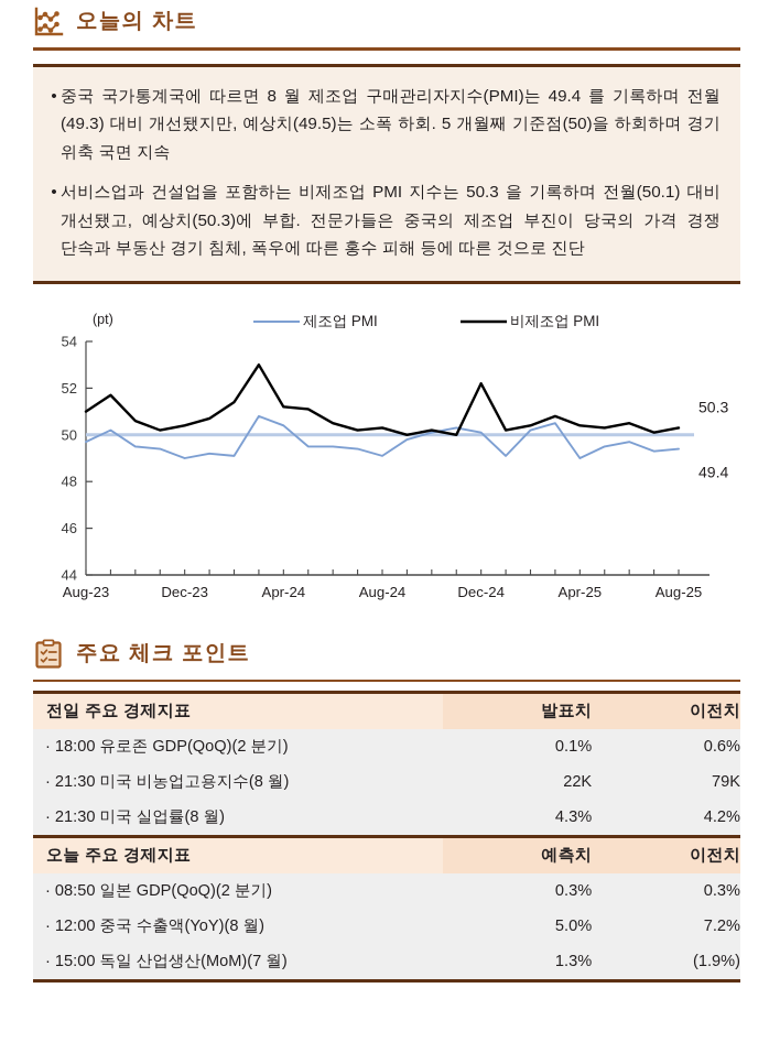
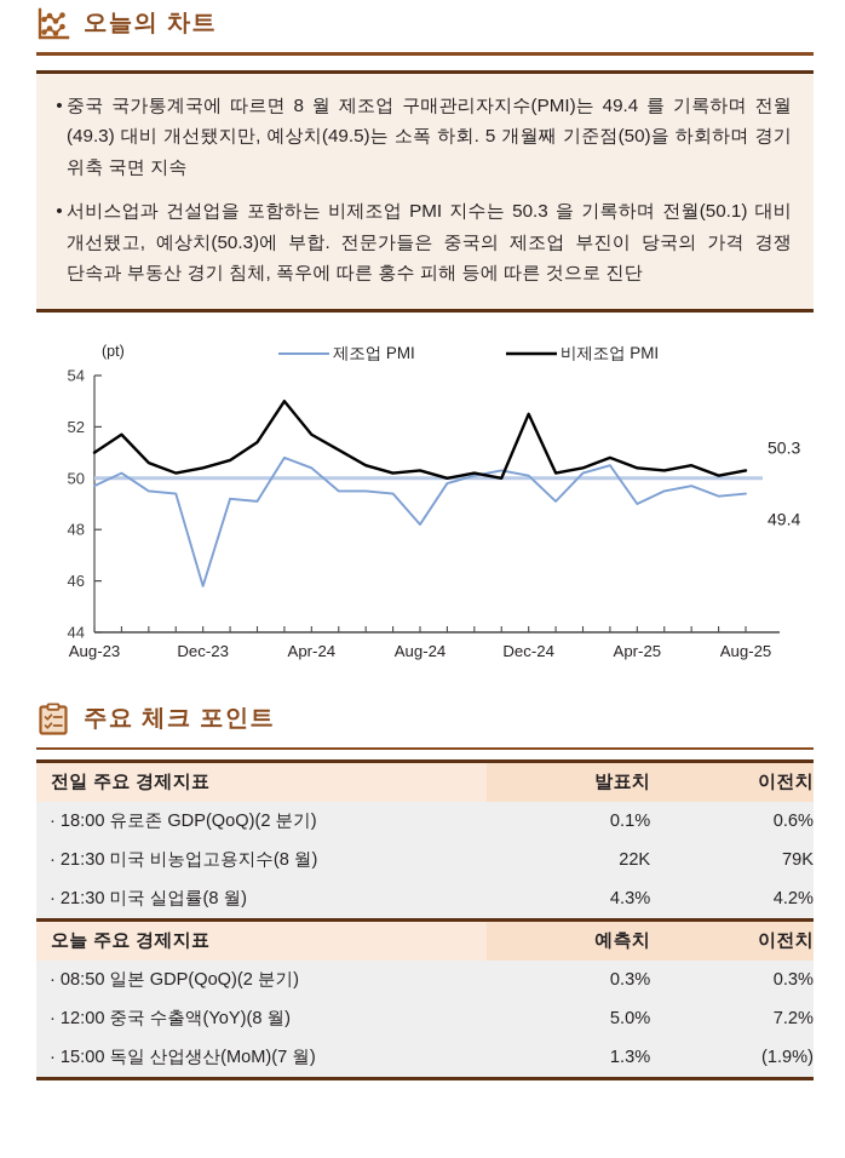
제조업 PMI/Dec-23: 49.0 -> 45.8
비제조업 PMI/Apr-24: 51.2 -> 51.7
제조업 PMI/Aug-24: 49.1 -> 48.2
비제조업 PMI/Dec-24: 52.2 -> 52.5
